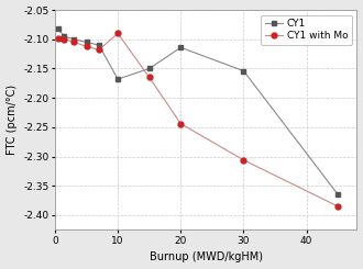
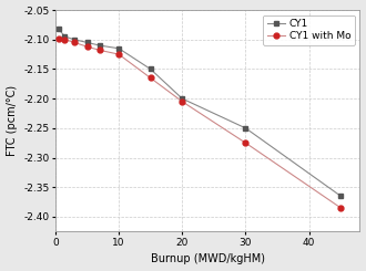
CY1/10: -2.168 -> -2.115
CY1 with Mo/10: -2.090 -> -2.125
CY1/20: -2.114 -> -2.200
CY1 with Mo/20: -2.244 -> -2.205
CY1/30: -2.154 -> -2.250
CY1 with Mo/30: -2.306 -> -2.275
